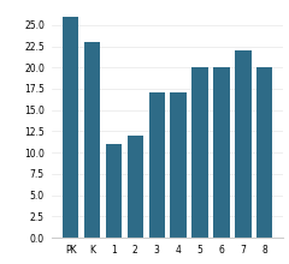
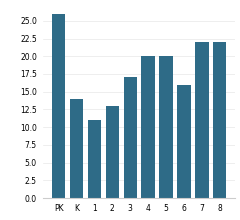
K: 23 -> 14
2: 12 -> 13
4: 17 -> 20
6: 20 -> 16
8: 20 -> 22
